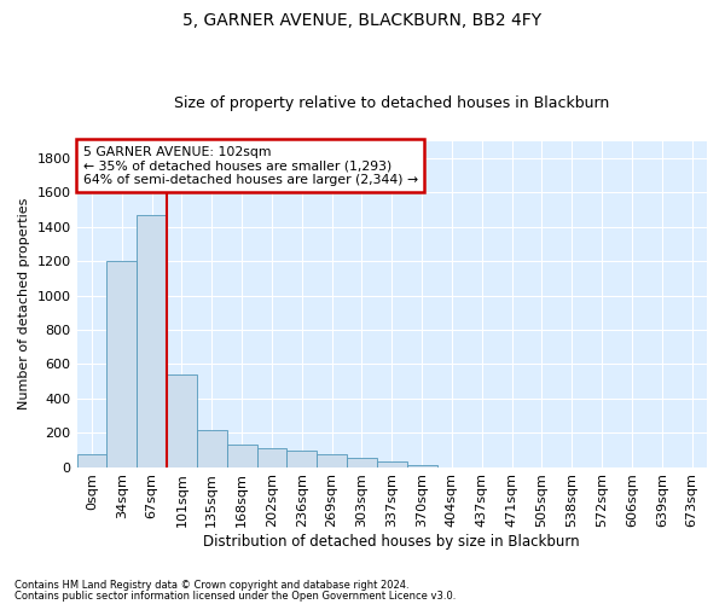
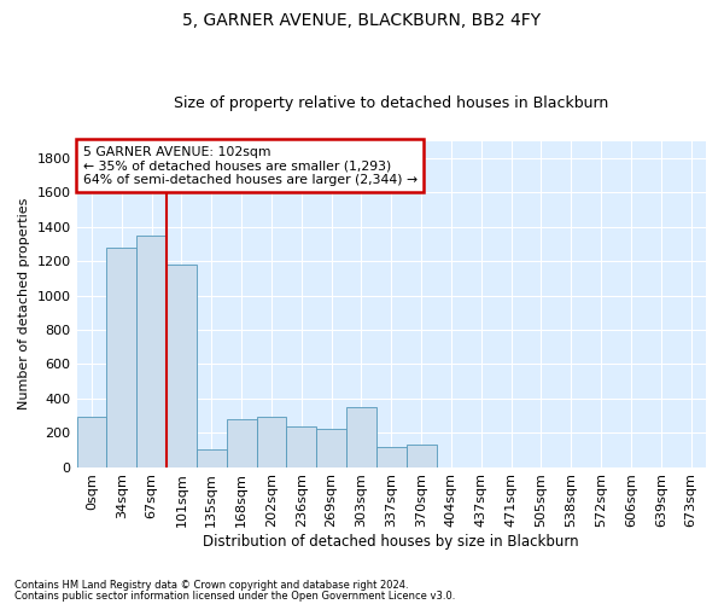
0sqm: 80 -> 290
34sqm: 1200 -> 1280
67sqm: 1470 -> 1350
101sqm: 540 -> 1180
135sqm: 220 -> 100
168sqm: 130 -> 280
202sqm: 110 -> 290
236sqm: 100 -> 240
269sqm: 80 -> 220
303sqm: 60 -> 350
337sqm: 30 -> 120
370sqm: 10 -> 130
